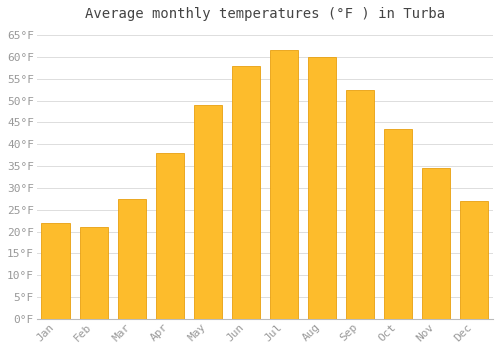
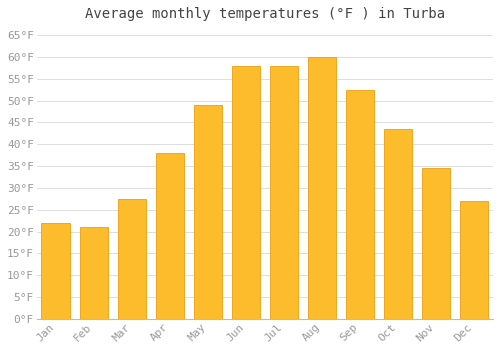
Jul: 61.5°F -> 58.0°F
